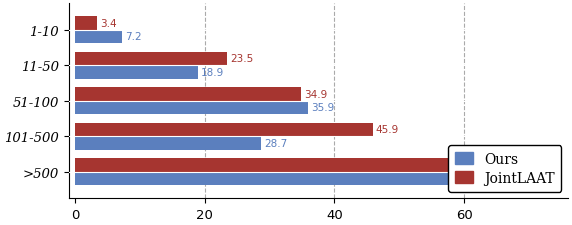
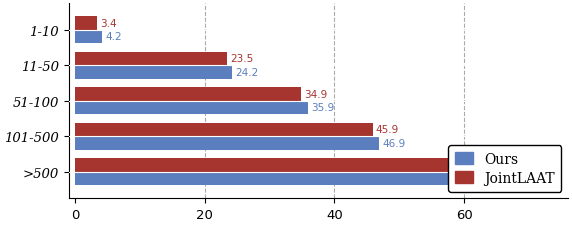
Ours/1-10: 7.2 -> 4.2
Ours/11-50: 18.9 -> 24.2
Ours/101-500: 28.7 -> 46.9
